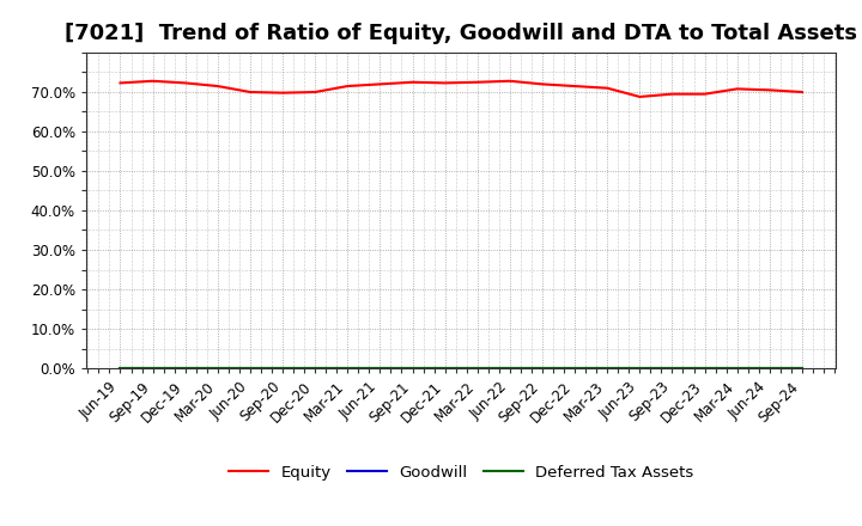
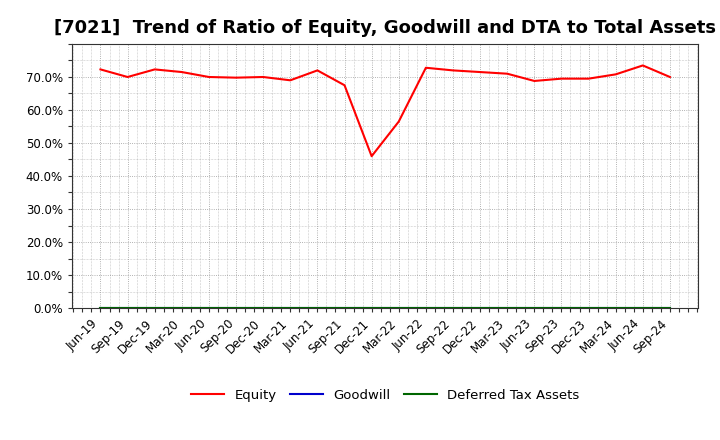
Equity/Sep-19: 72.8% -> 70.0%
Equity/Mar-21: 71.5% -> 69.0%
Equity/Sep-21: 72.5% -> 67.5%
Equity/Dec-21: 72.3% -> 46.0%
Equity/Mar-22: 72.5% -> 56.5%
Equity/Jun-24: 70.5% -> 73.5%
